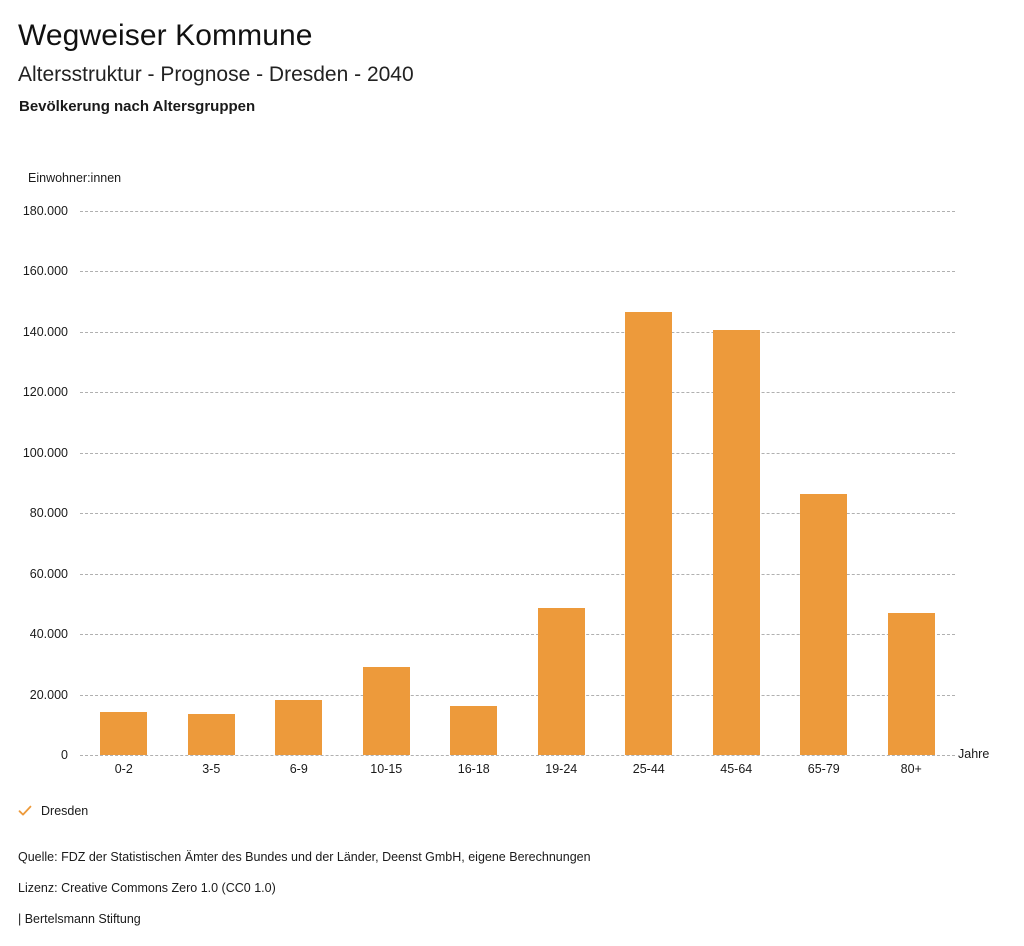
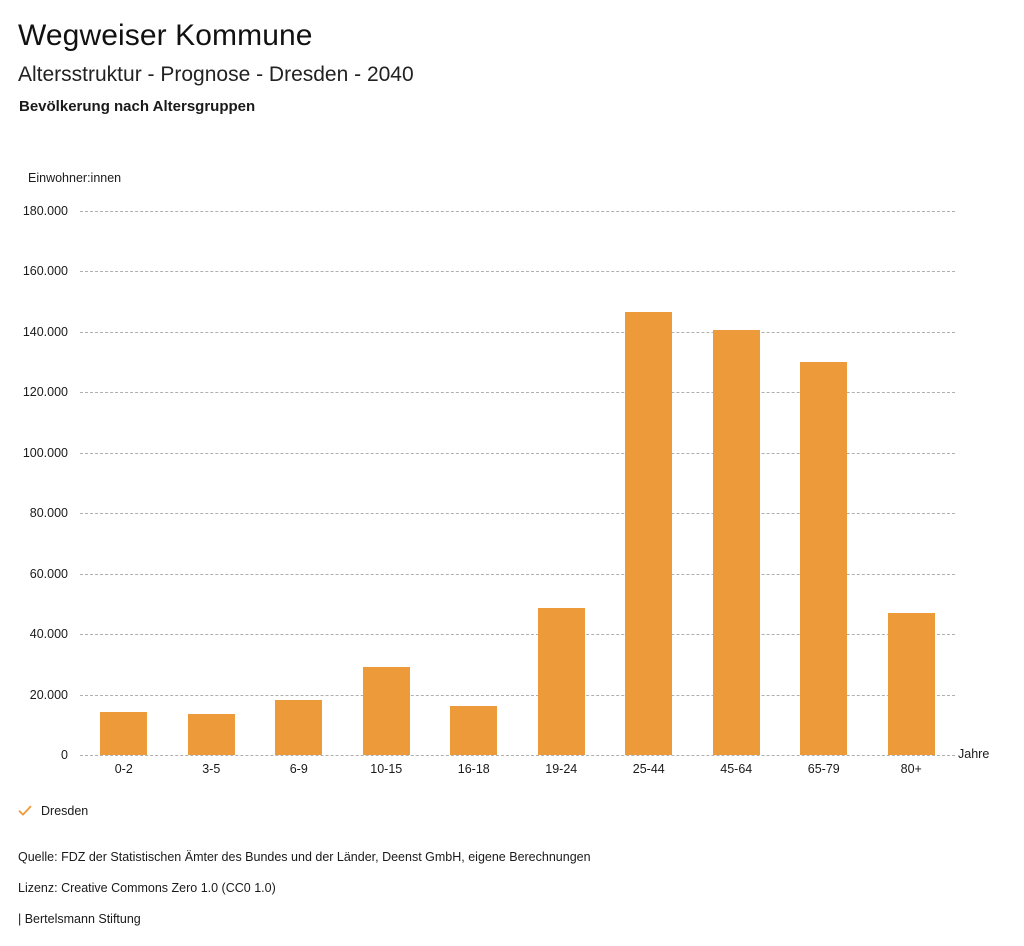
65-79: 86000 -> 130000
